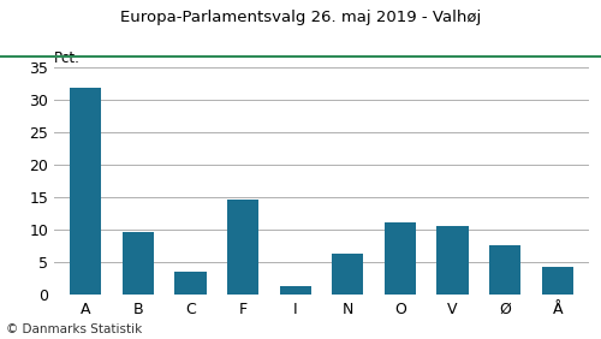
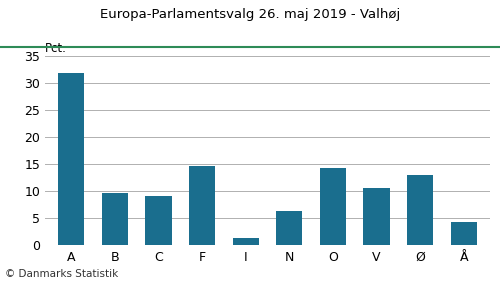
C: 3.5 -> 9.2
O: 11.1 -> 14.4
Ø: 7.6 -> 13.0
